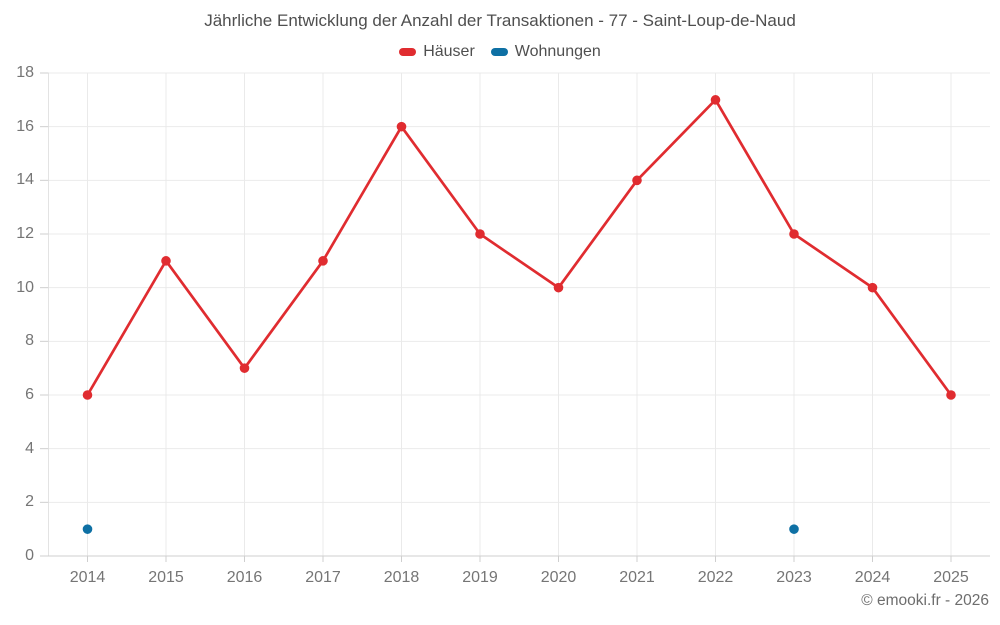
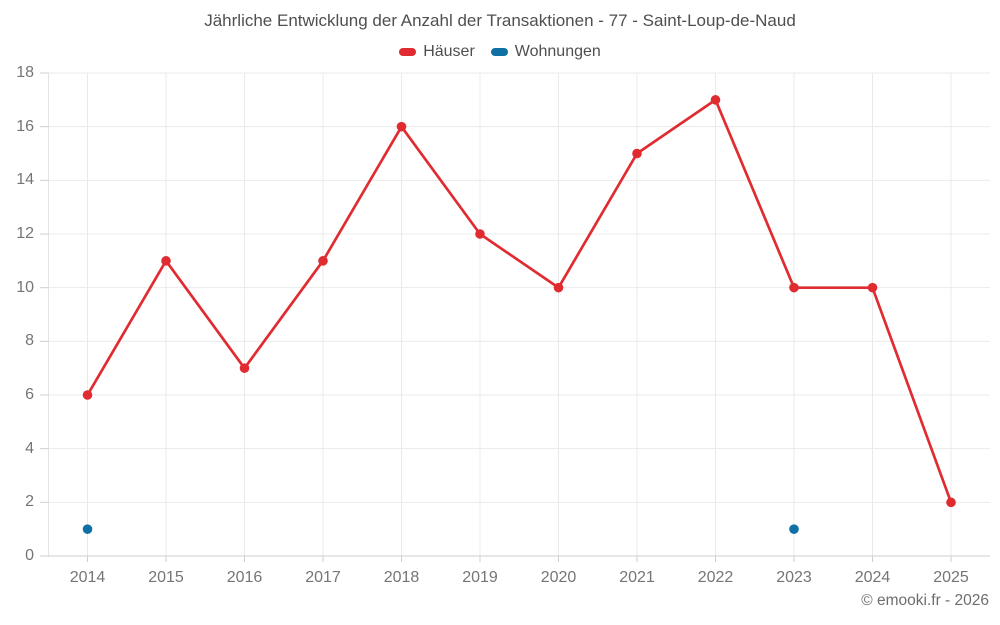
Häuser/2021: 14 -> 15
Häuser/2023: 12 -> 10
Häuser/2025: 6 -> 2
